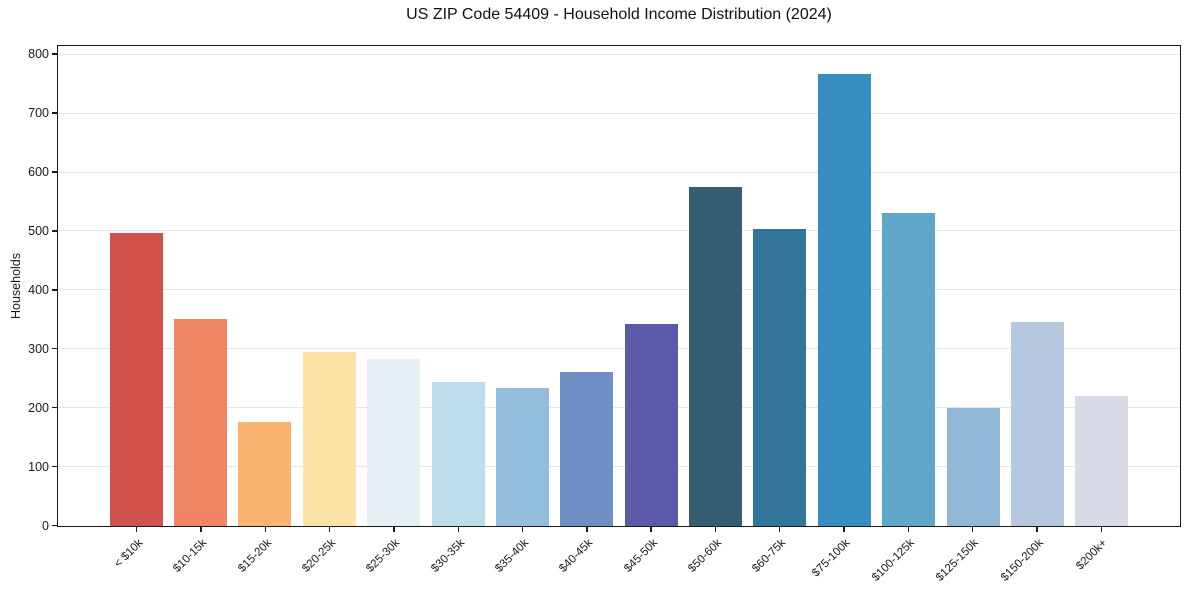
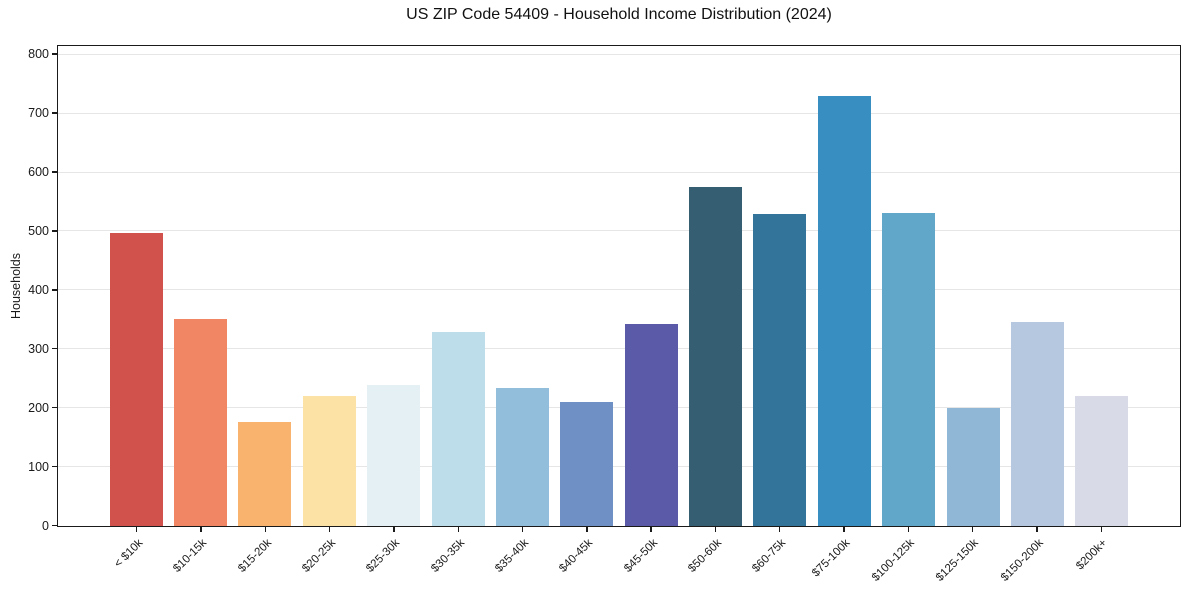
$20-25k: 300 -> 220
$25-30k: 280 -> 240
$30-35k: 240 -> 330
$40-45k: 260 -> 210
$60-75k: 500 -> 530
$75-100k: 770 -> 730
